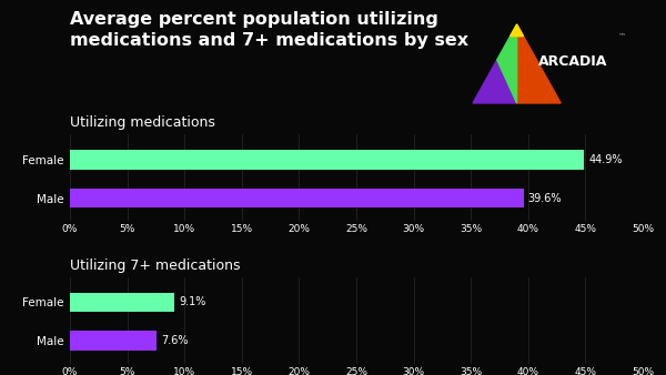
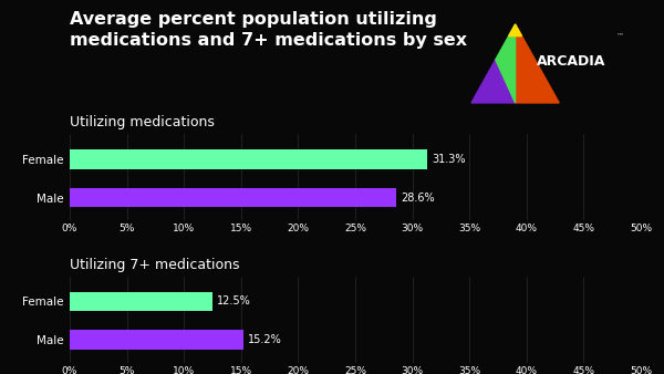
Utilizing medications/Female: 44.9% -> 31.3%
Utilizing medications/Male: 39.6% -> 28.6%
Utilizing 7+ medications/Female: 9.1% -> 12.5%
Utilizing 7+ medications/Male: 7.6% -> 15.2%
